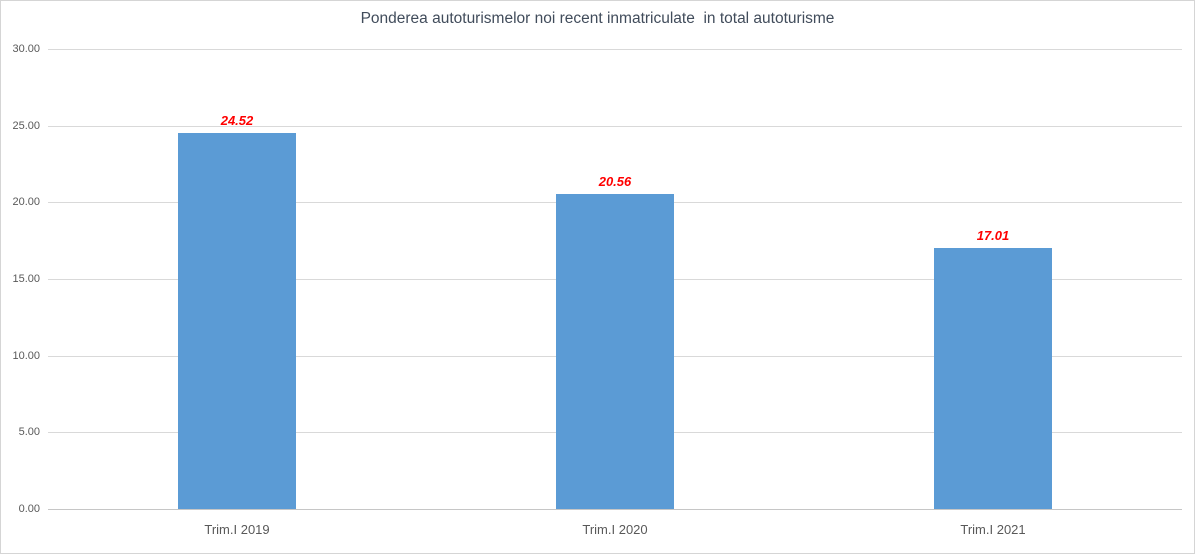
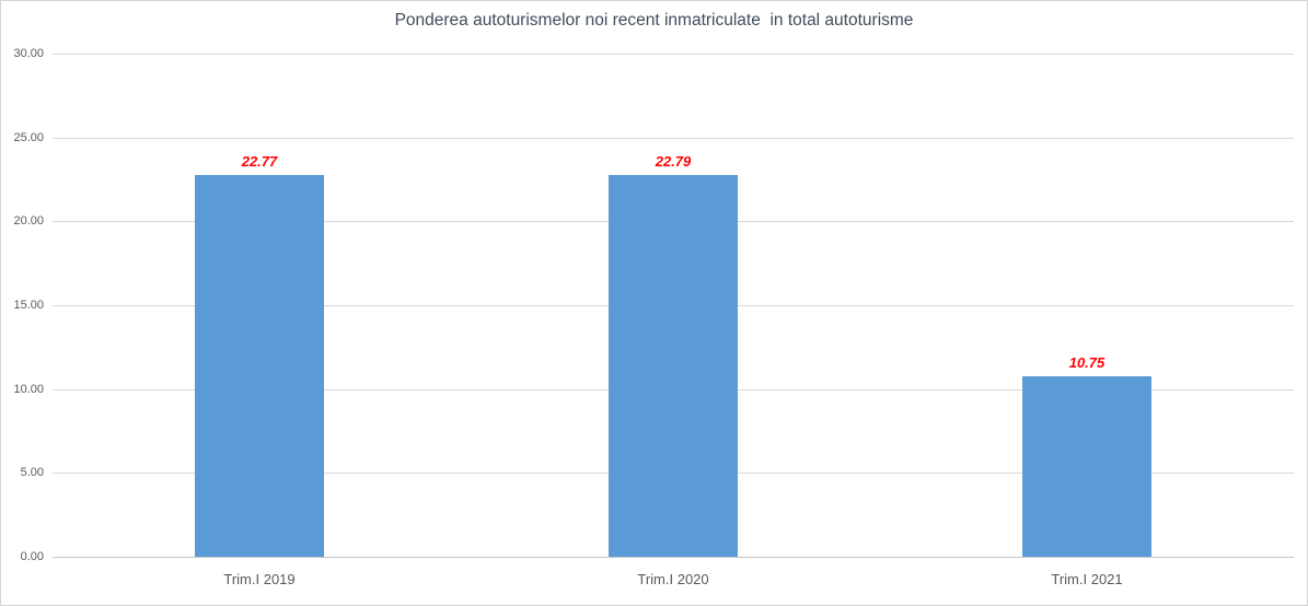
Trim.I 2019: 24.52 -> 22.77
Trim.I 2020: 20.56 -> 22.79
Trim.I 2021: 17.01 -> 10.75
